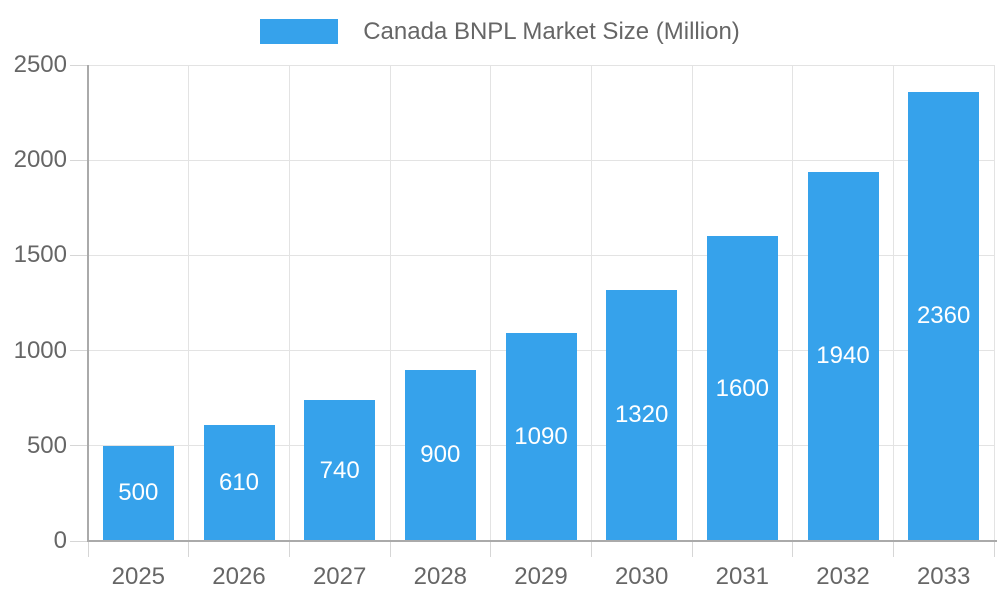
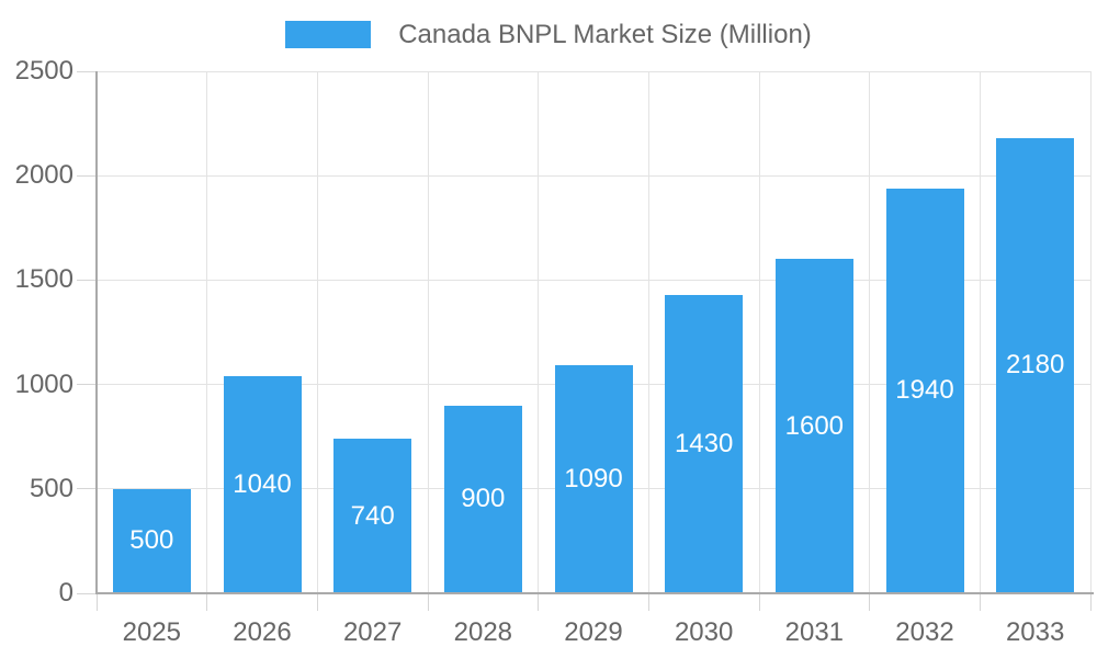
2026: 610 -> 1040
2030: 1320 -> 1430
2033: 2360 -> 2180
